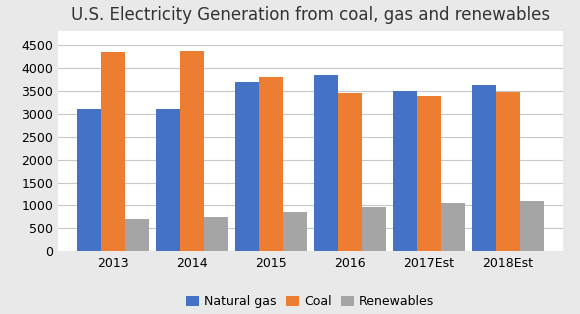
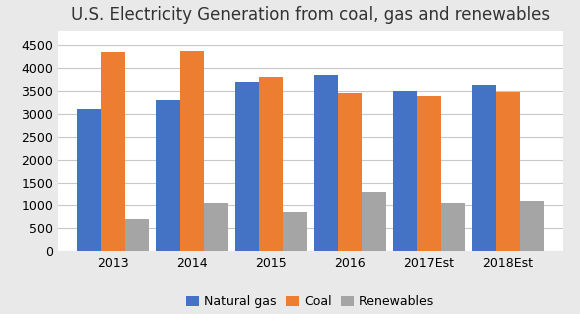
Natural gas/2014: 3100 -> 3300
Renewables/2014: 750 -> 1050
Renewables/2016: 970 -> 1300
